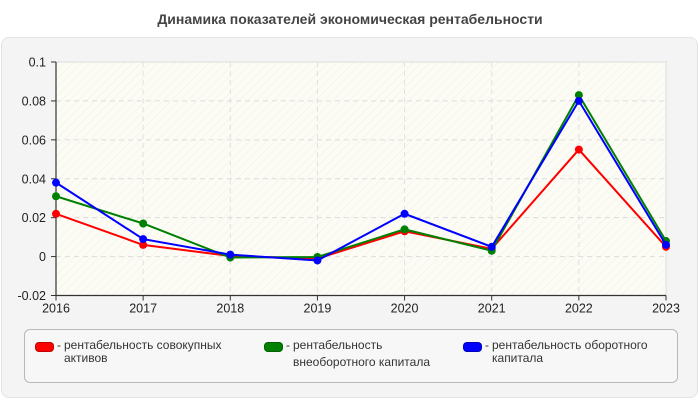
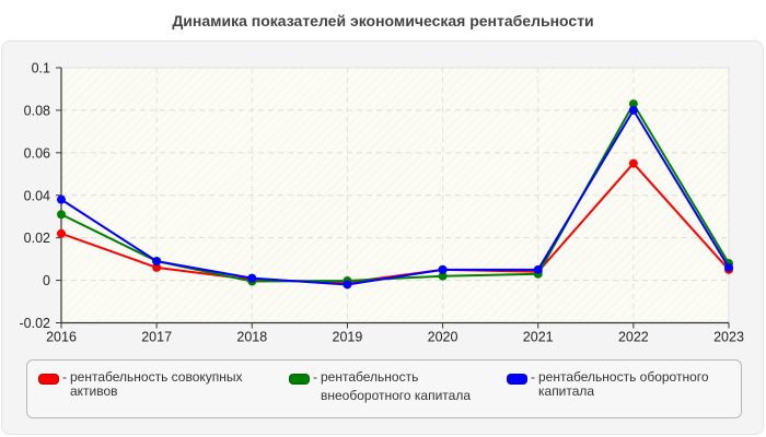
рентабельность внеоборотного капитала/2017: 0.017 -> 0.009
рентабельность совокупных активов/2020: 0.013 -> 0.005
рентабельность внеоборотного капитала/2020: 0.014 -> 0.002
рентабельность оборотного капитала/2020: 0.022 -> 0.005
